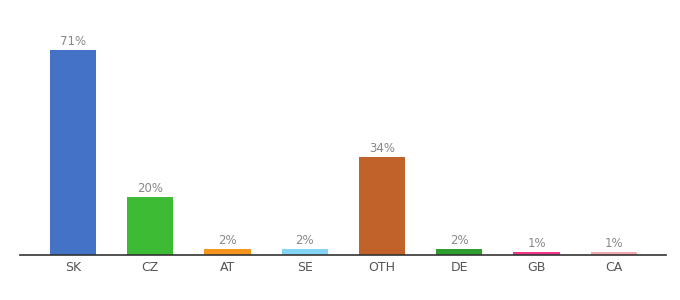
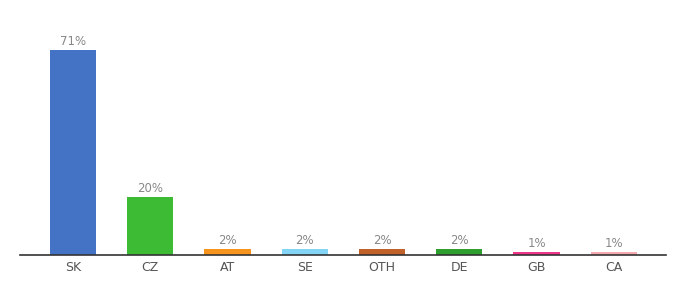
OTH: 34% -> 2%
